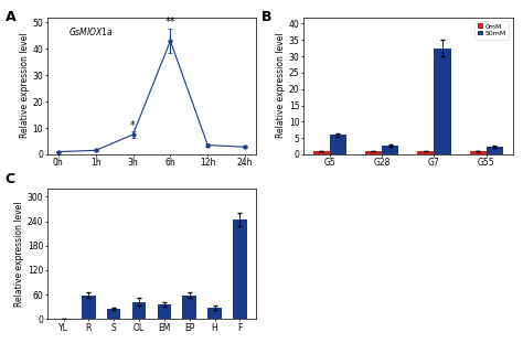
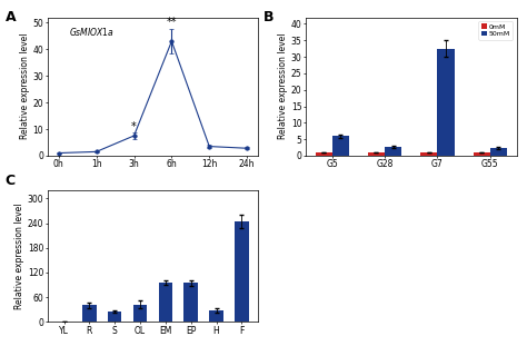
R: 58 -> 40
EM: 35 -> 95
EP: 58 -> 95
